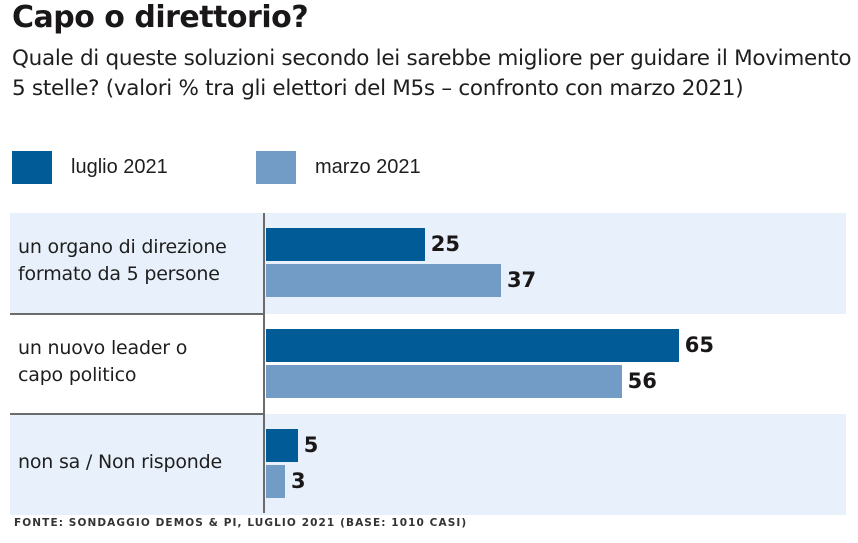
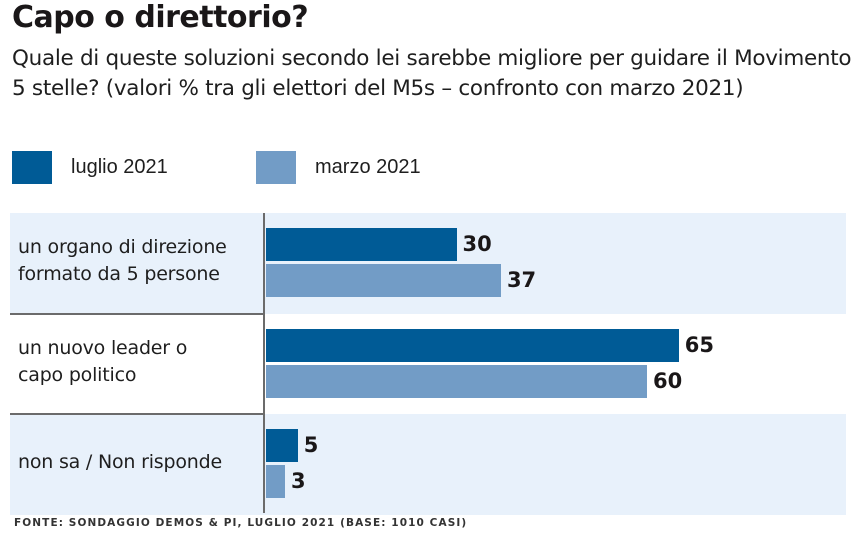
luglio 2021/un organo di direzione formato da 5 persone: 25 -> 30
marzo 2021/un nuovo leader o capo politico: 56 -> 60
